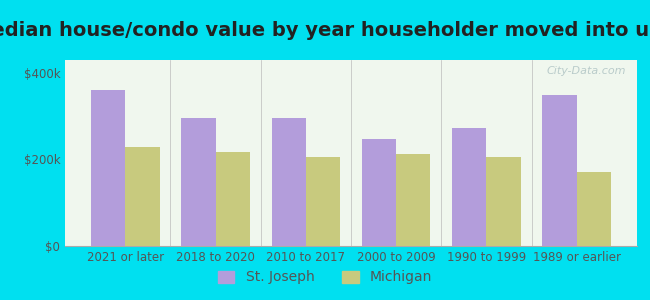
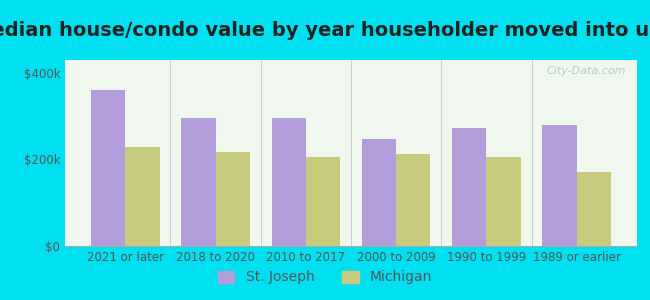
St. Joseph/1989 or earlier: $350k -> $280k
